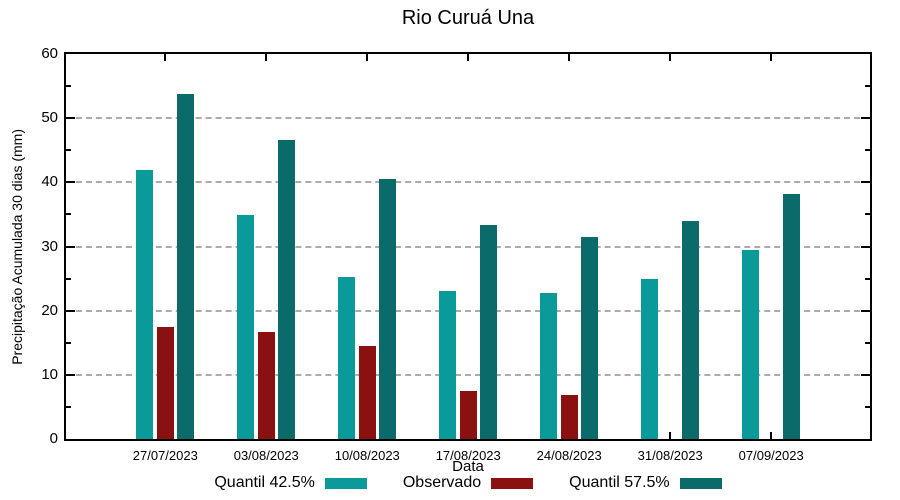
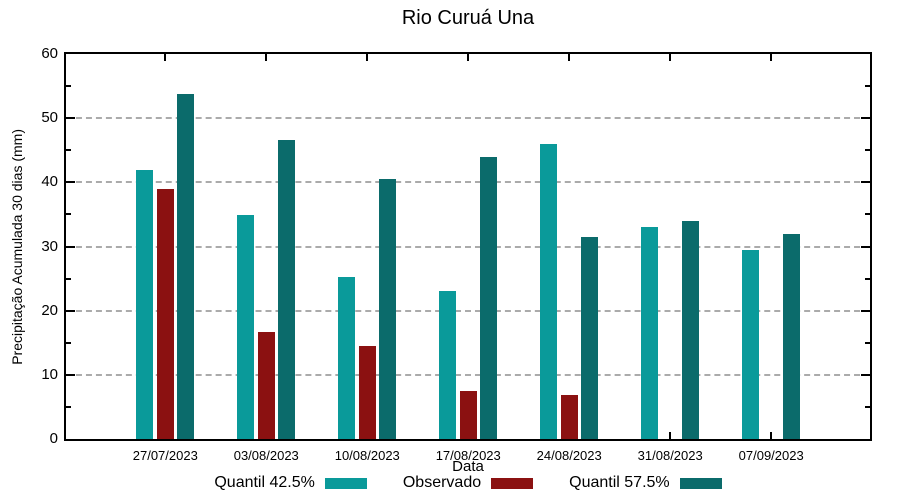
Observado/27/07/2023: 17 -> 39
Quantil 57.5%/17/08/2023: 33 -> 44
Quantil 42.5%/24/08/2023: 23 -> 46
Quantil 42.5%/31/08/2023: 25 -> 33
Quantil 57.5%/07/09/2023: 38 -> 32
